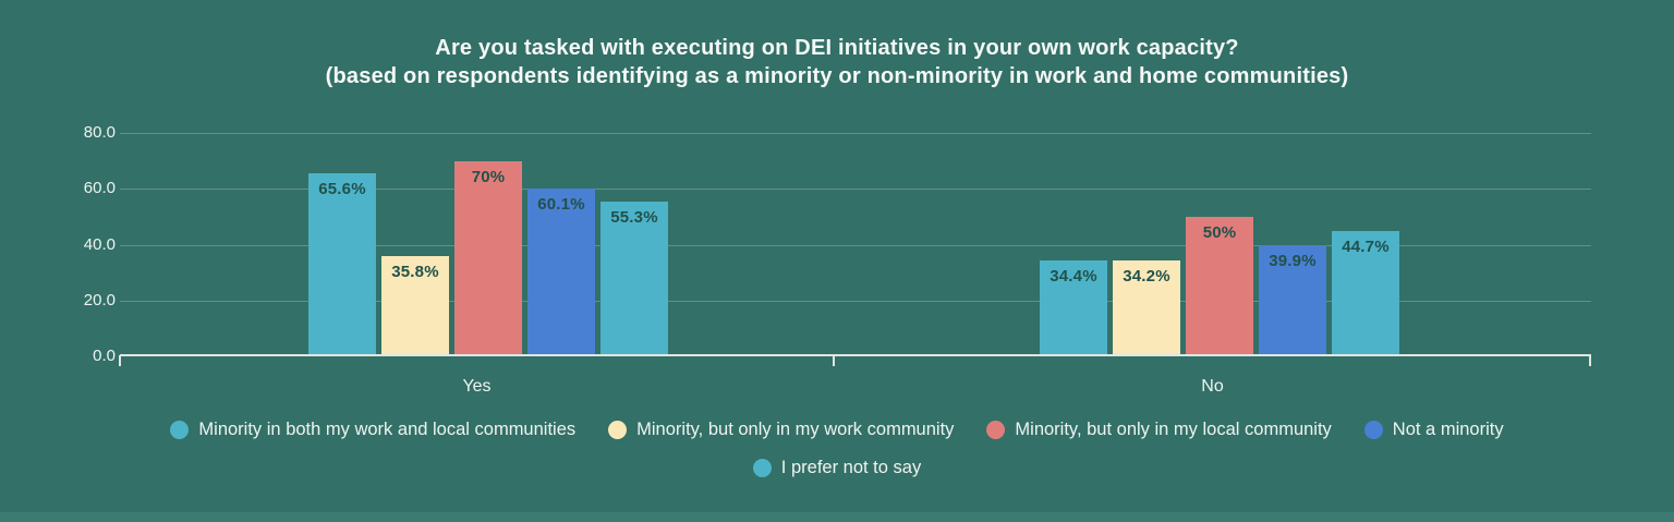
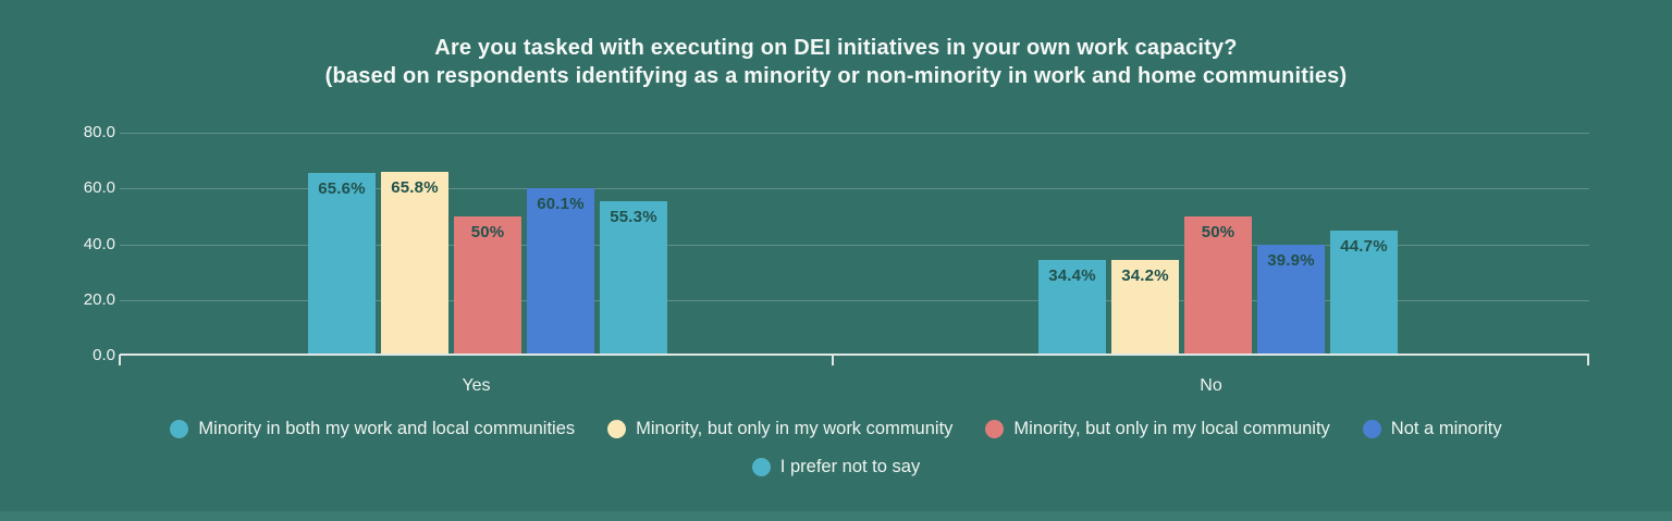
Minority, but only in my work community/Yes: 35.8% -> 65.8%
Minority, but only in my local community/Yes: 70% -> 50%
